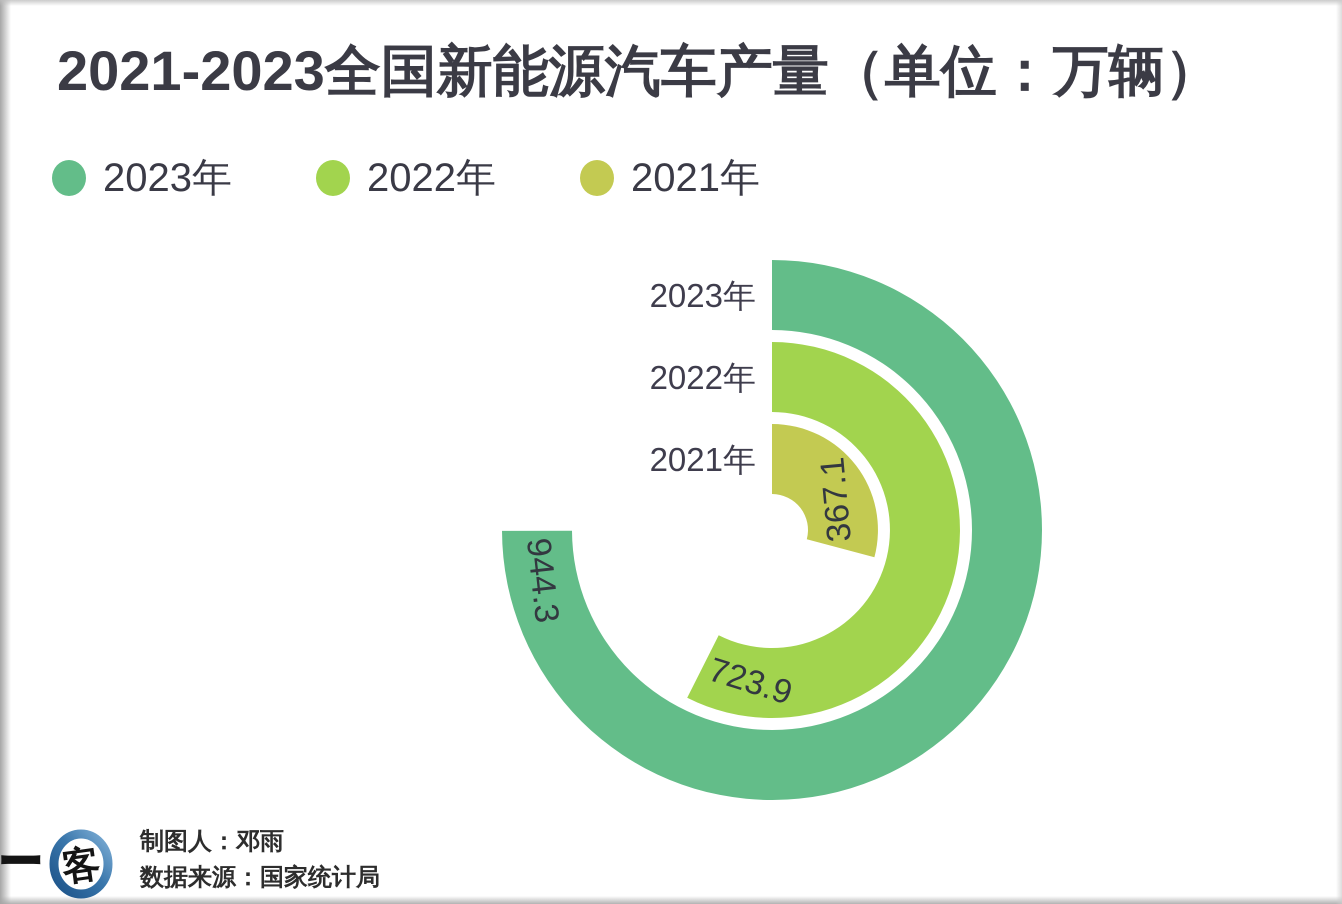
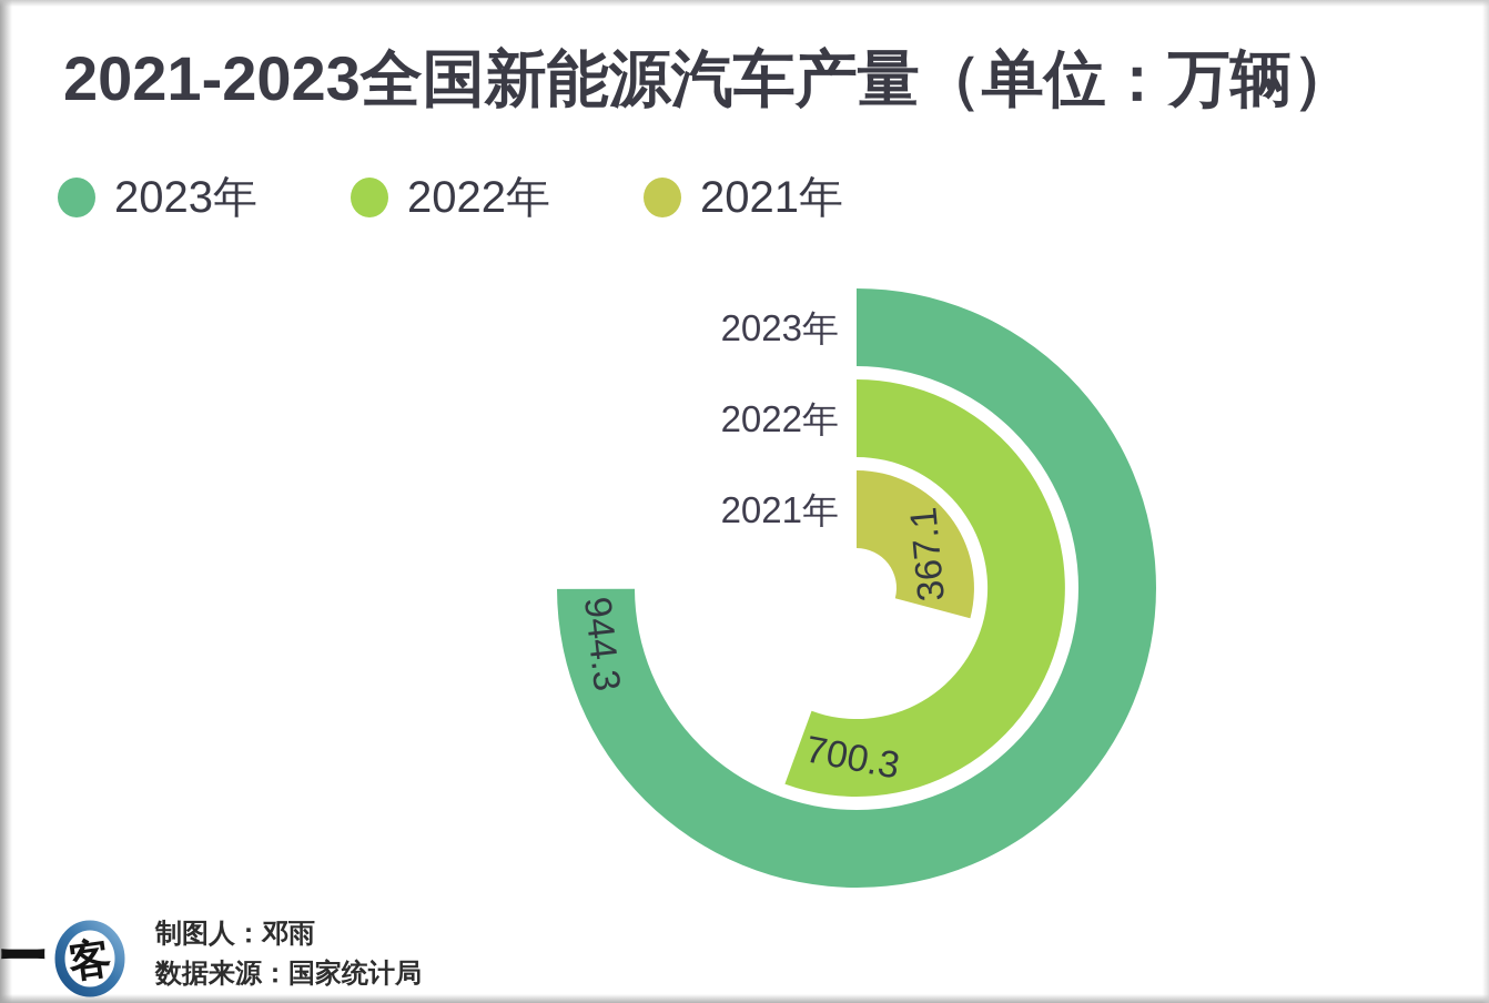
2022年: 723.9 -> 700.3
